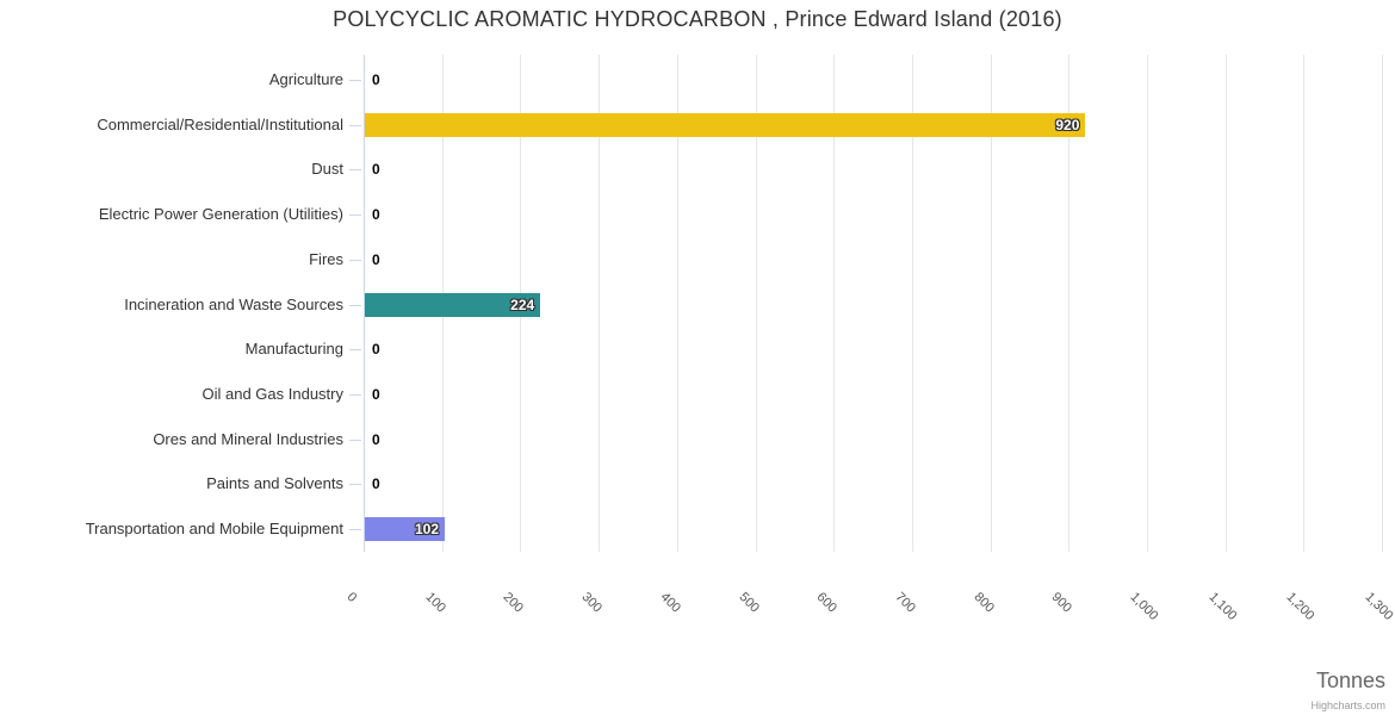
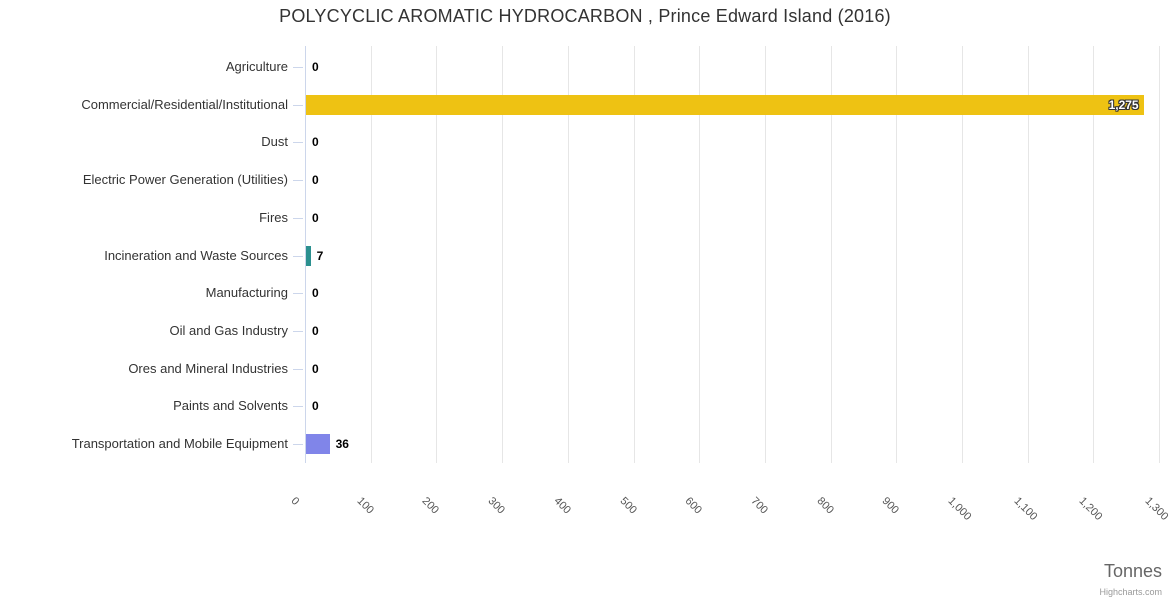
Commercial/Residential/Institutional: 920 -> 1,275
Incineration and Waste Sources: 224 -> 7
Transportation and Mobile Equipment: 102 -> 36
